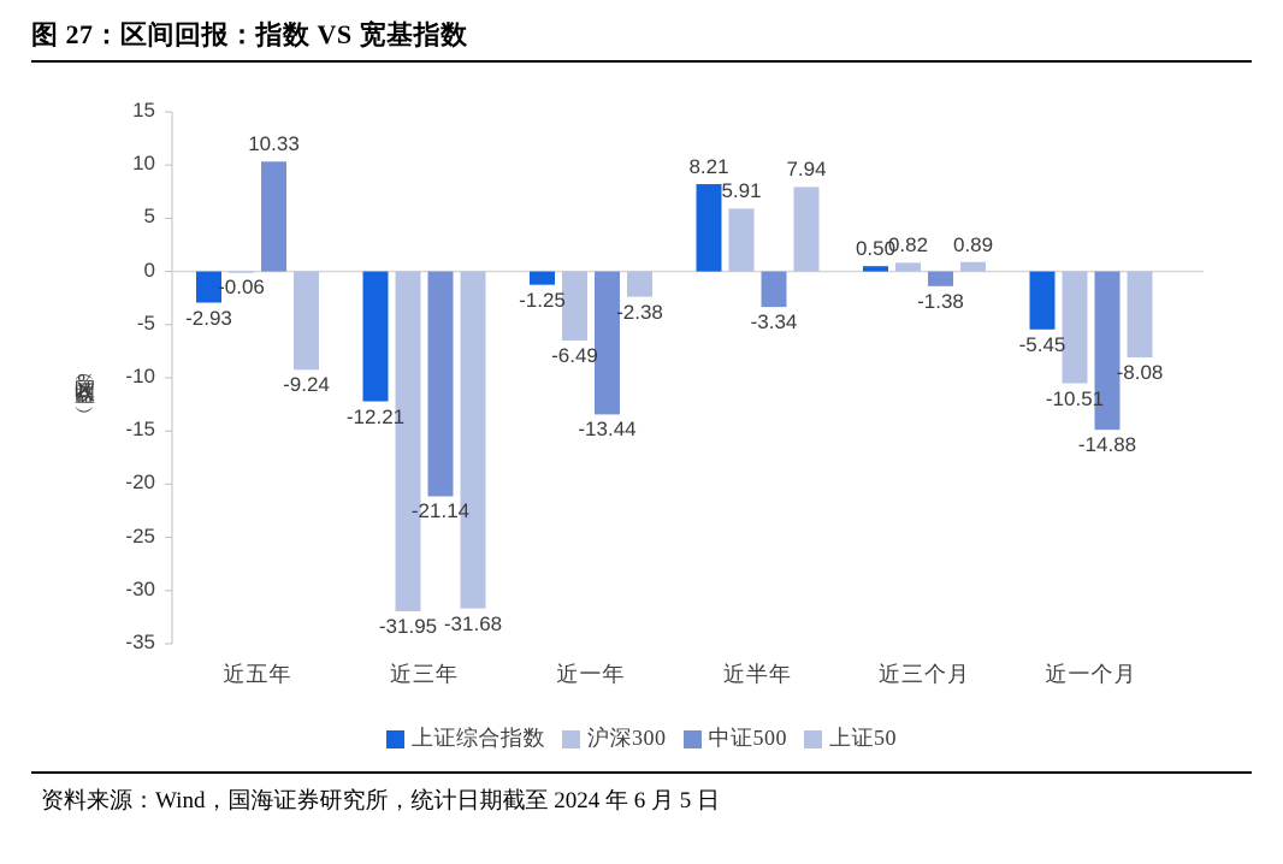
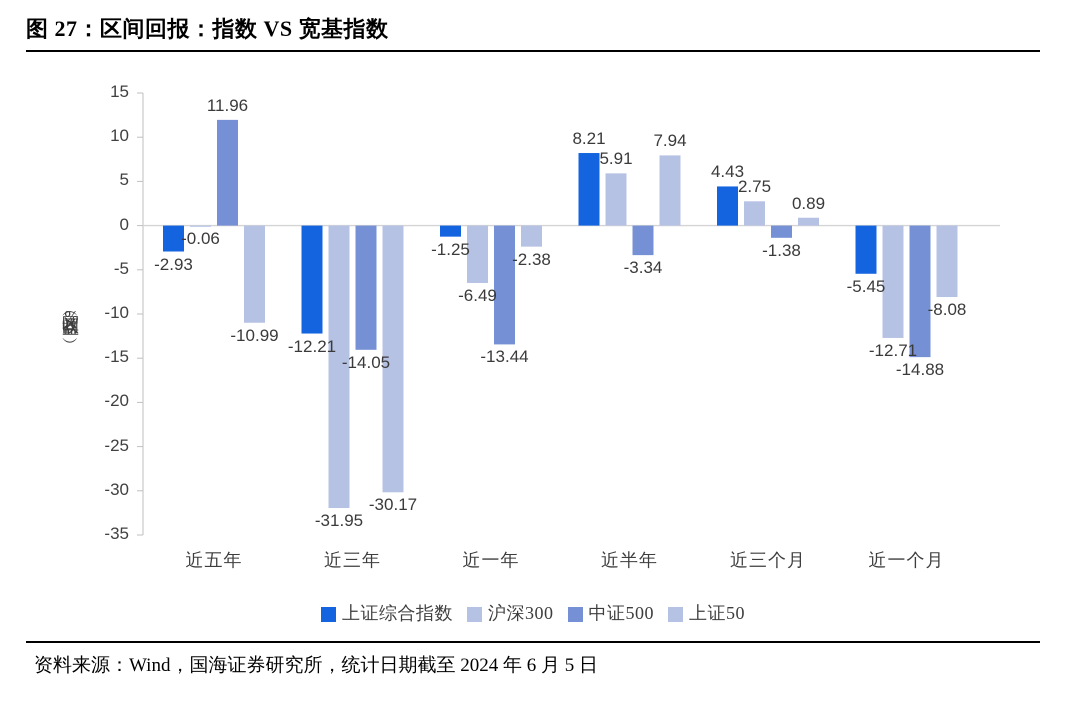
中证500/近五年: 10.33 -> 11.96
上证50/近五年: -9.24 -> -10.99
中证500/近三年: -21.14 -> -14.05
上证50/近三年: -31.68 -> -30.17
上证综合指数/近三个月: 0.50 -> 4.43
沪深300/近三个月: 0.82 -> 2.75
沪深300/近一个月: -10.51 -> -12.71
